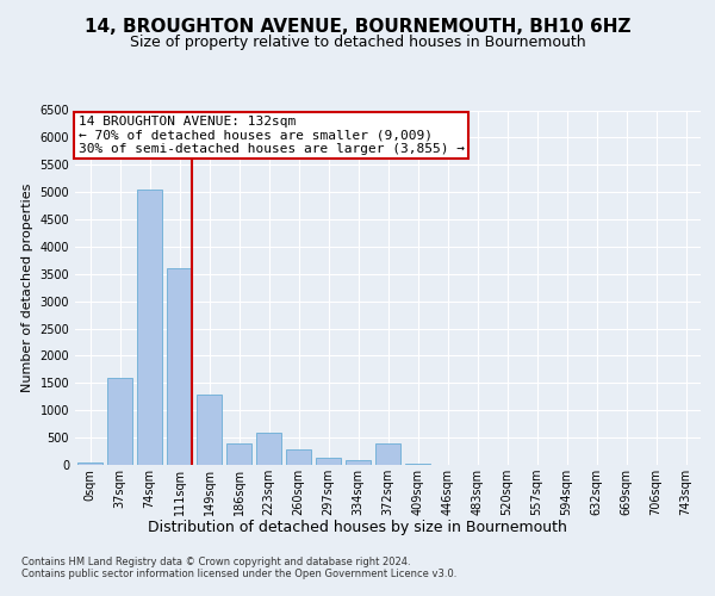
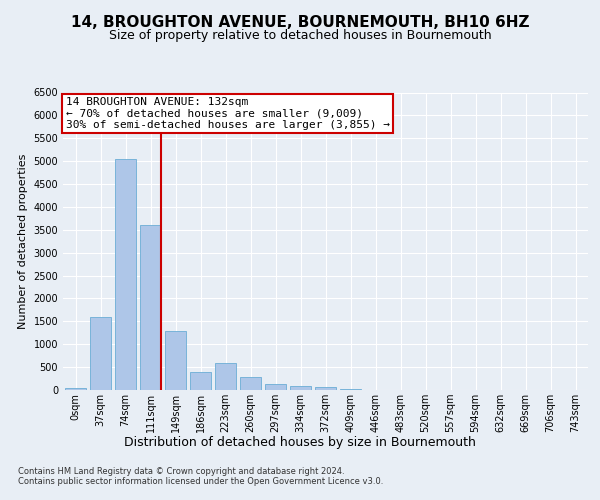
372sqm: 400 -> 60
